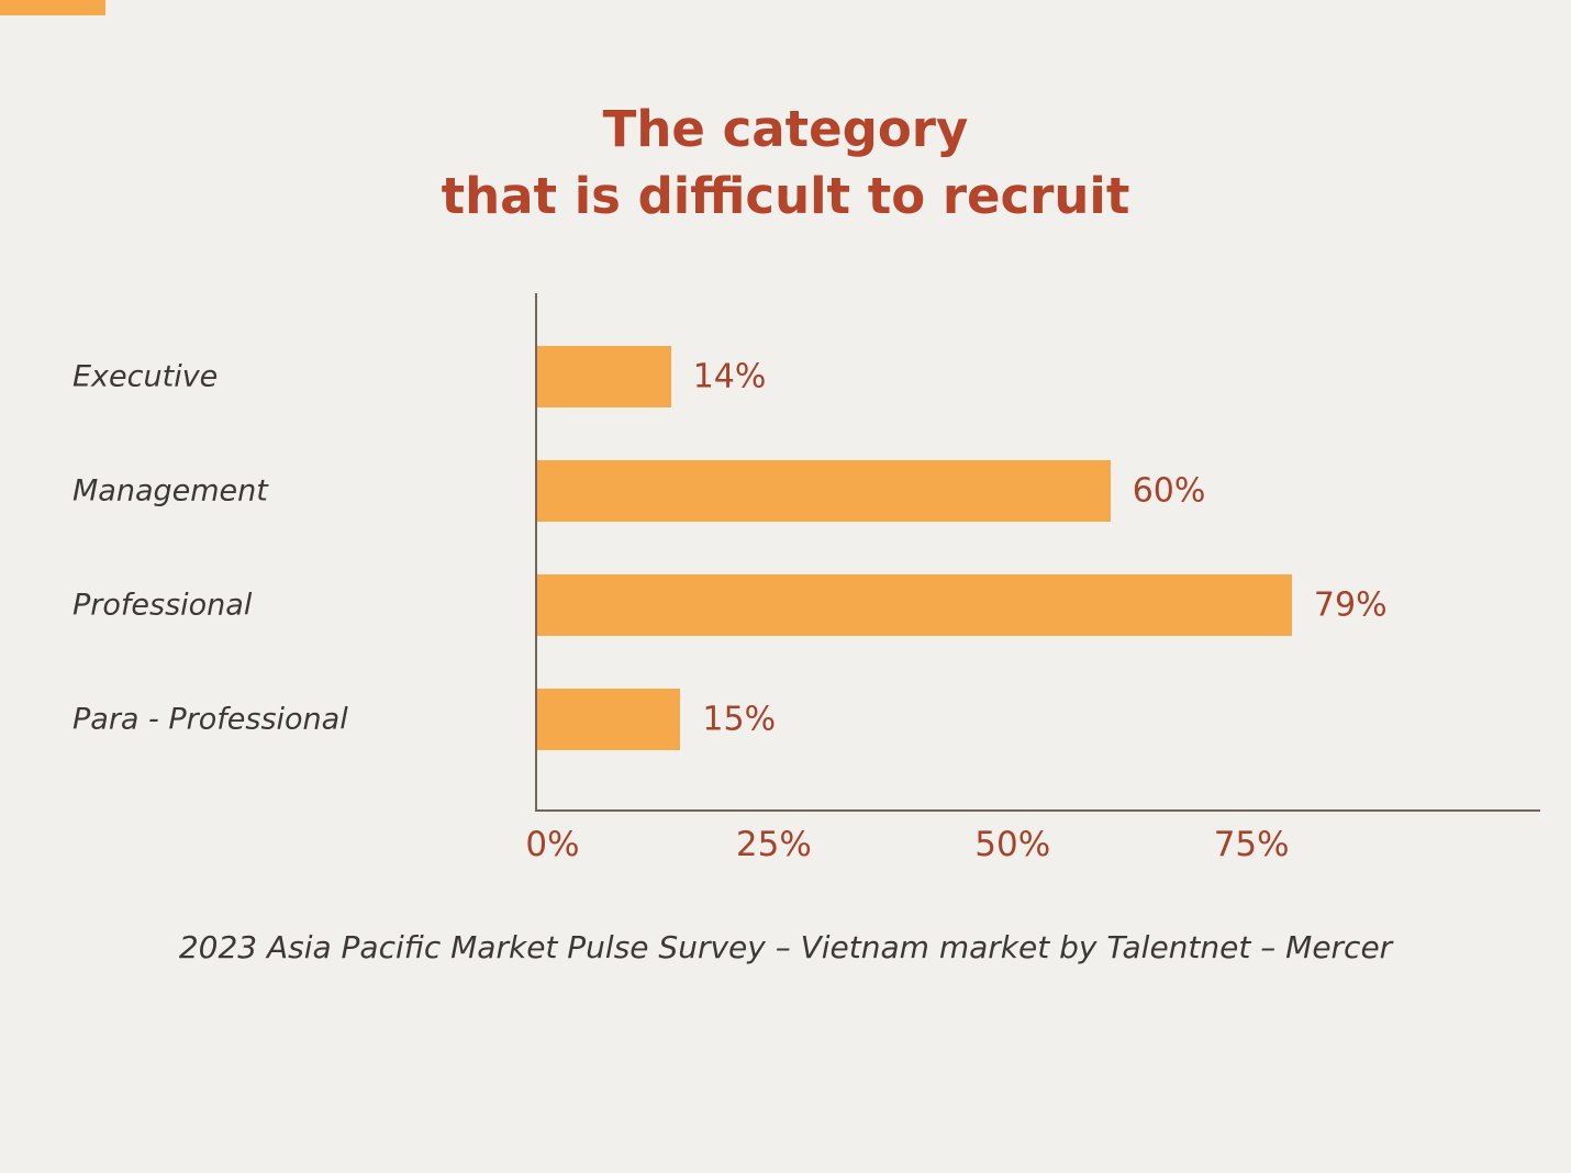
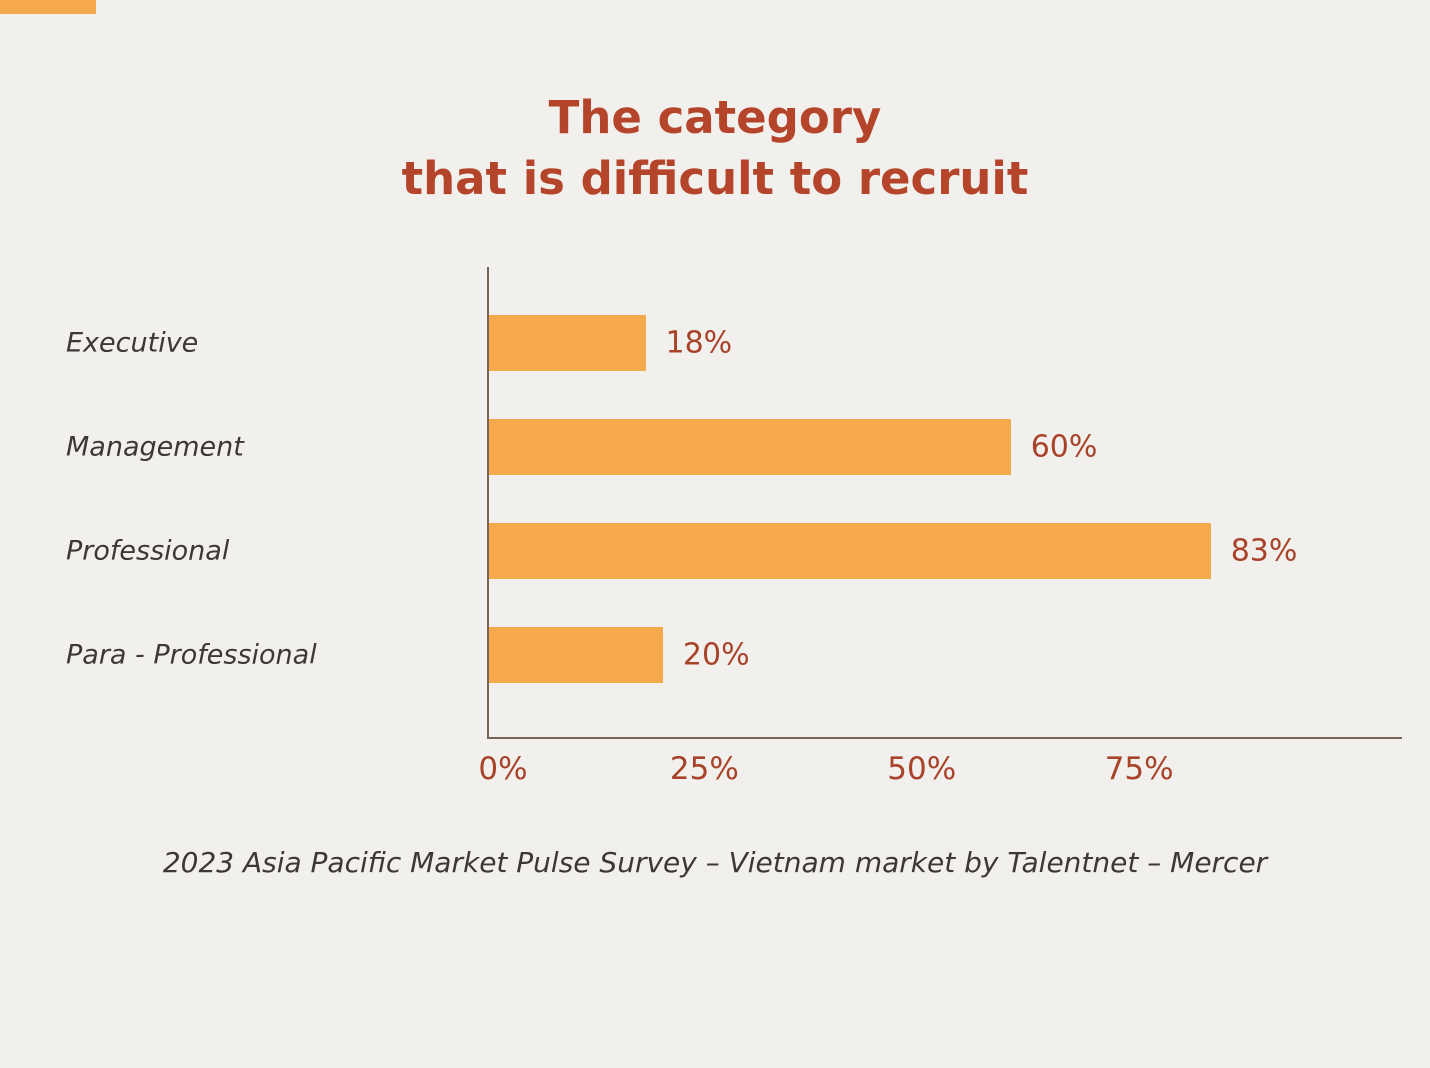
Executive: 14% -> 18%
Professional: 79% -> 83%
Para - Professional: 15% -> 20%
